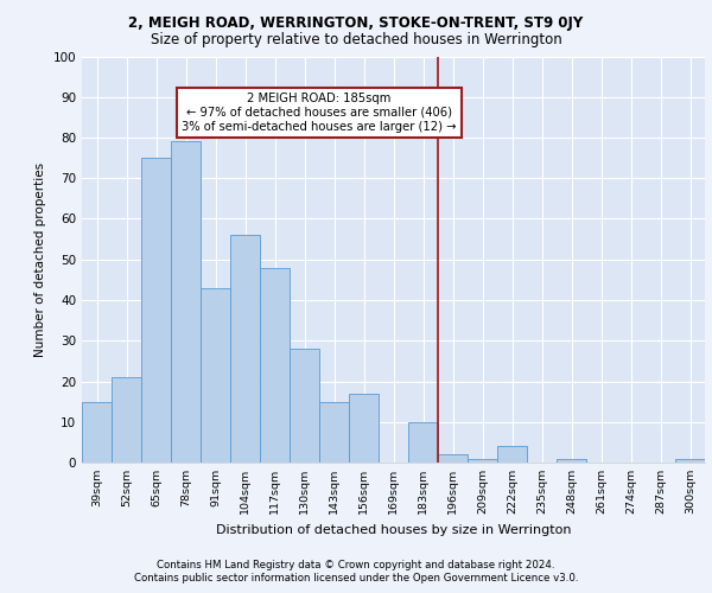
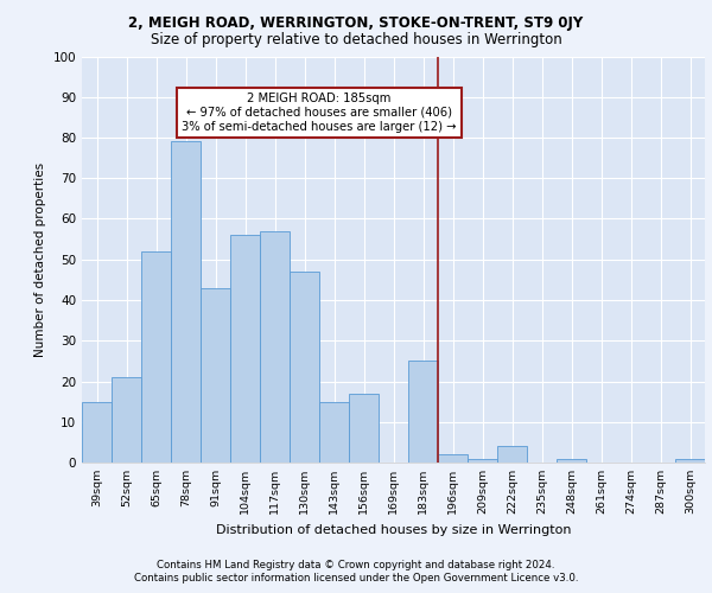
65sqm: 75 -> 52
117sqm: 48 -> 57
130sqm: 28 -> 47
183sqm: 10 -> 25
